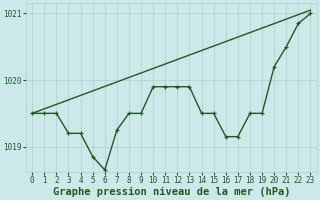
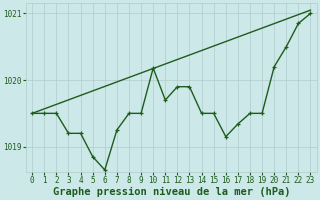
10: 1019.90 -> 1020.18
11: 1019.90 -> 1019.70
17: 1019.15 -> 1019.34
